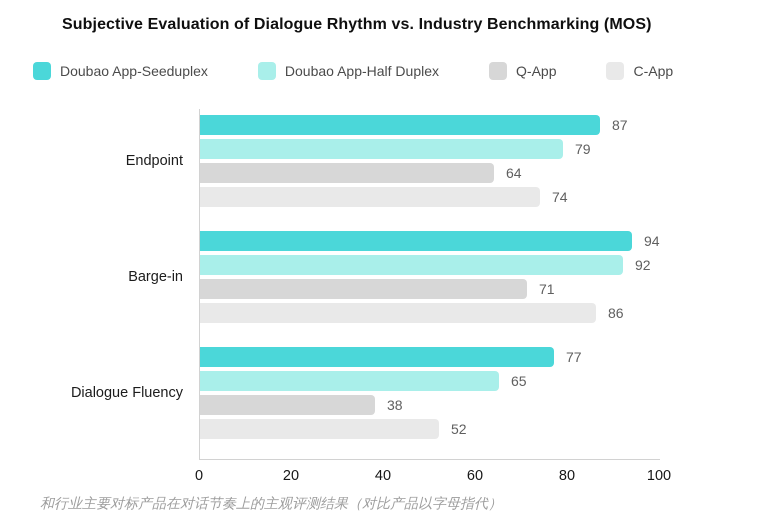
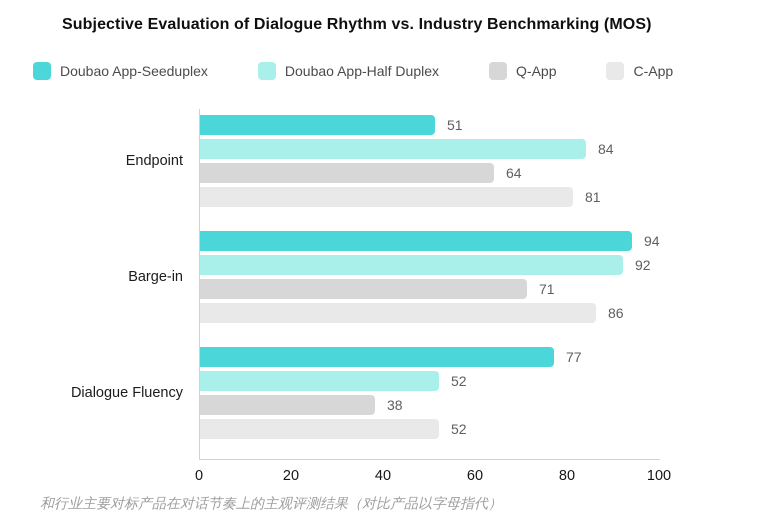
Doubao App-Seeduplex/Endpoint: 87 -> 51
Doubao App-Half Duplex/Endpoint: 79 -> 84
C-App/Endpoint: 74 -> 81
Doubao App-Half Duplex/Dialogue Fluency: 65 -> 52
